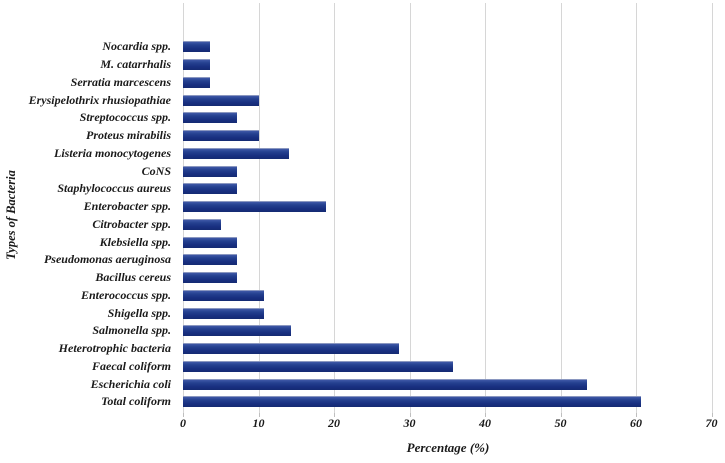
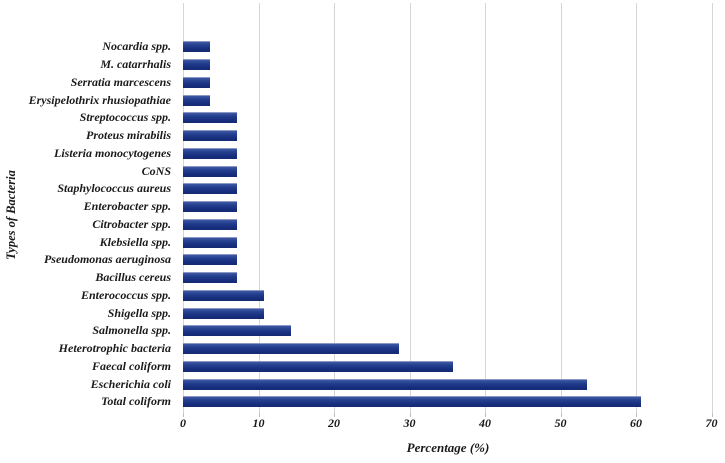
Erysipelothrix rhusiopathiae: 10 -> 4
Proteus mirabilis: 10 -> 7
Listeria monocytogenes: 14 -> 7
Enterobacter spp.: 19 -> 7
Citrobacter spp.: 5 -> 7
